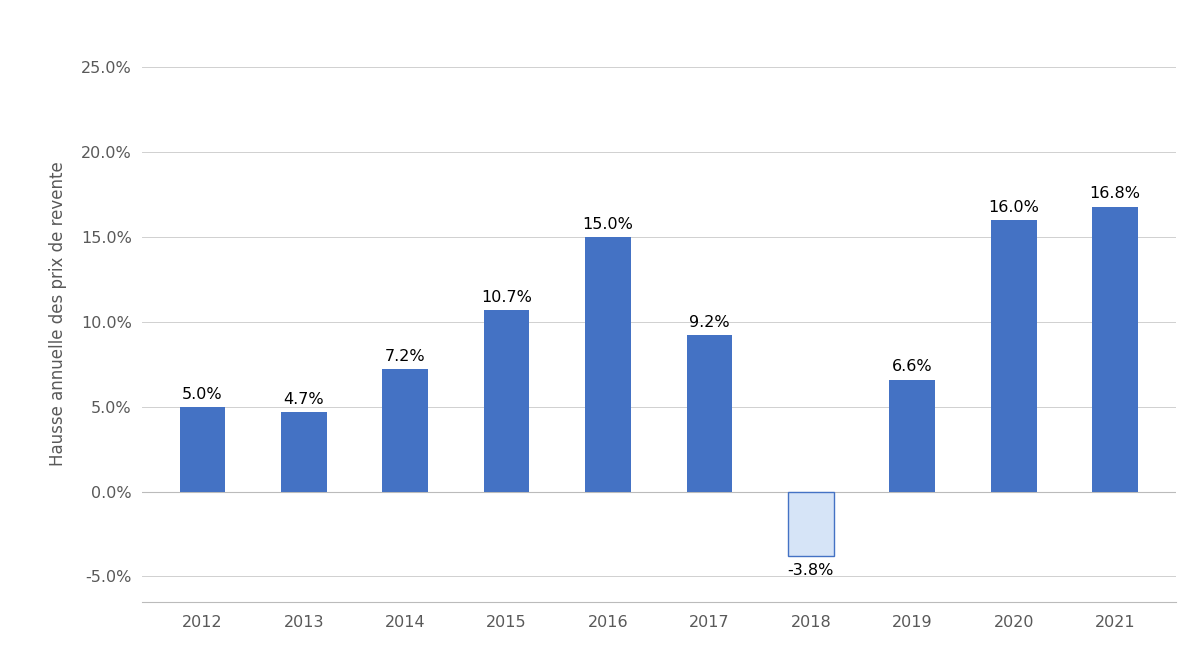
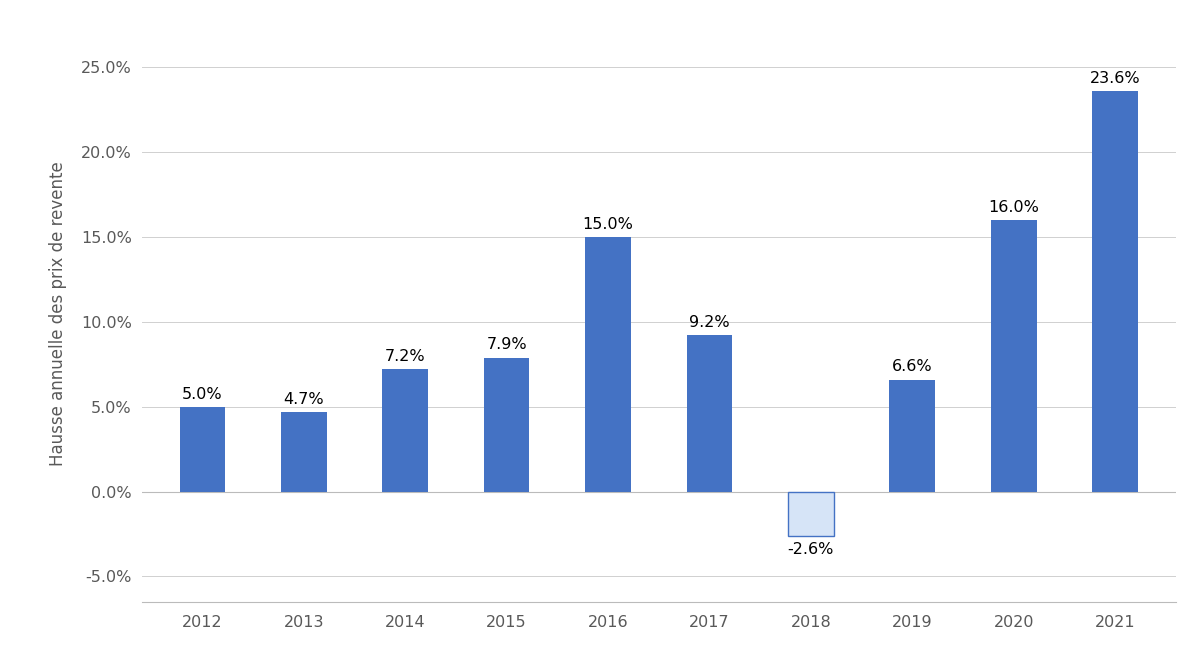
2015: 10.7% -> 7.9%
2018: -3.8% -> -2.6%
2021: 16.8% -> 23.6%
